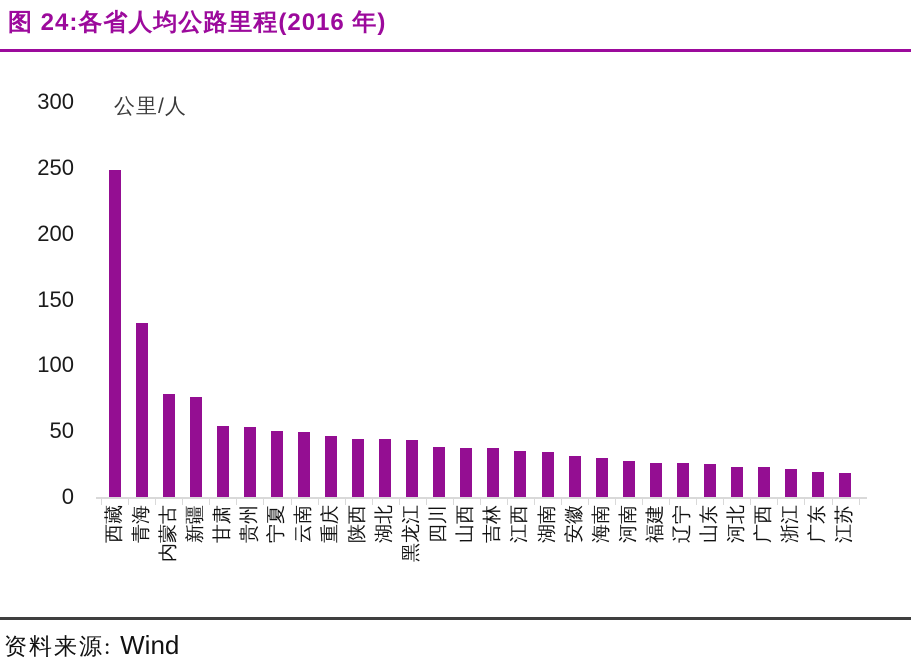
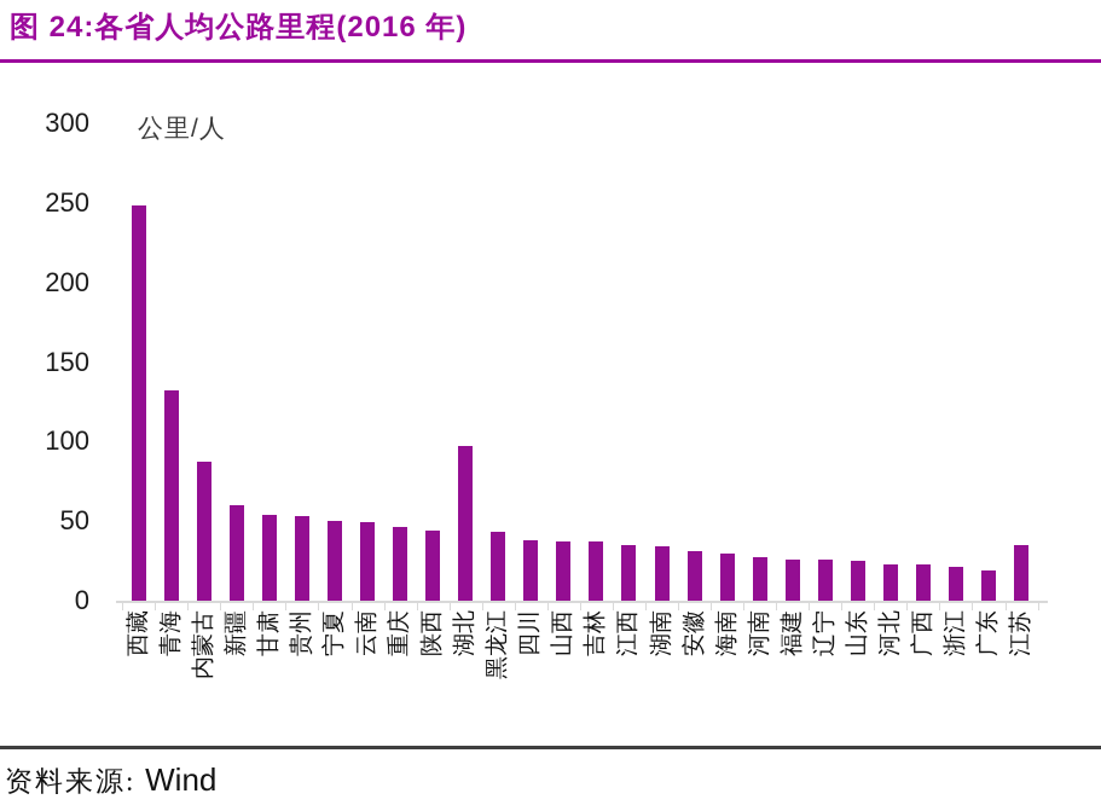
内蒙古: 78 -> 87
新疆: 76 -> 60
湖北: 44 -> 97
江苏: 18 -> 35
